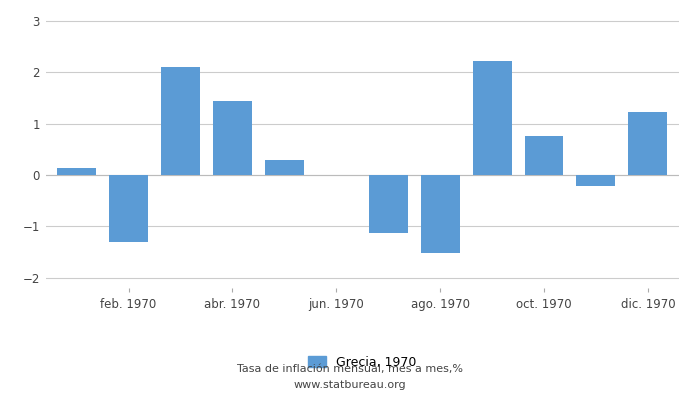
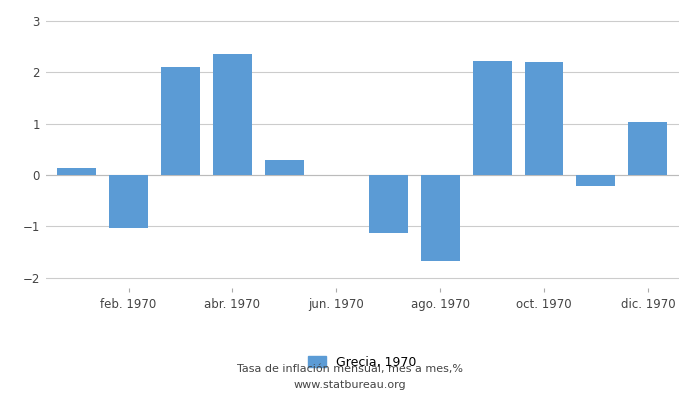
feb. 1970: -1.31 -> -1.04
abr. 1970: 1.45 -> 2.36
ago. 1970: -1.52 -> -1.68
oct. 1970: 0.77 -> 2.20
dic. 1970: 1.22 -> 1.04
